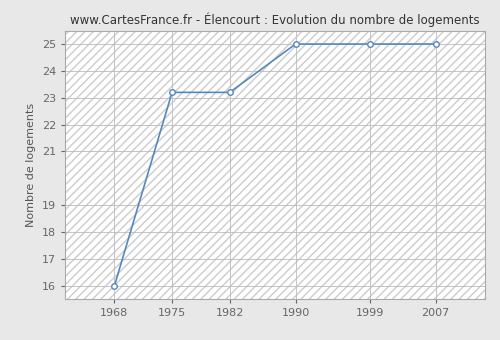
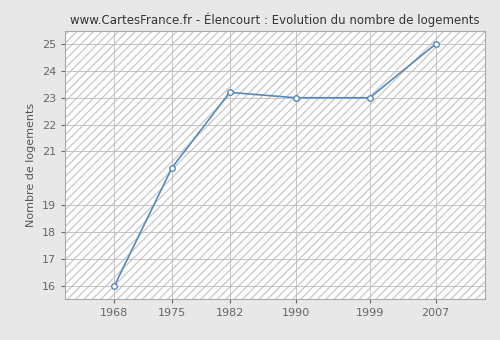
1975: 23.2 -> 20.4
1990: 25.0 -> 23.0
1999: 25.0 -> 23.0
